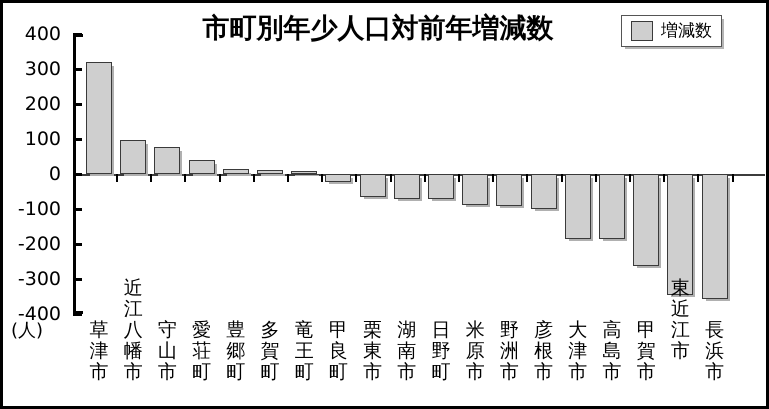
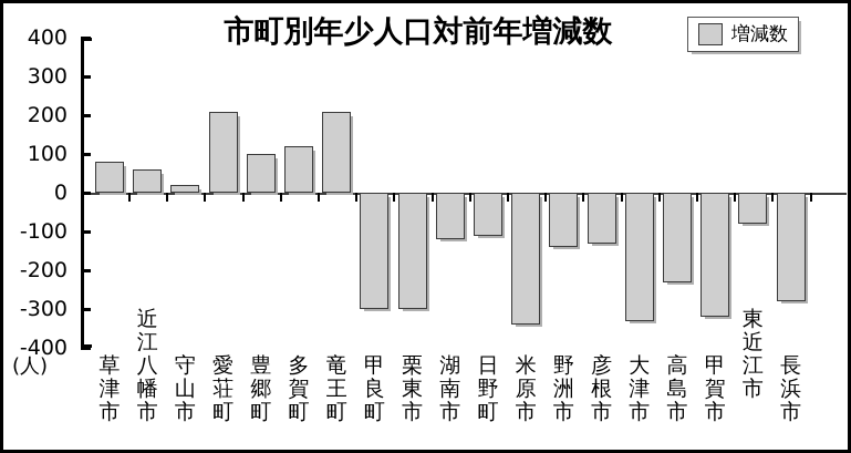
草津市: 320 -> 80
近江八幡市: 100 -> 60
守山市: 80 -> 20
愛荘町: 40 -> 210
豊郷町: 20 -> 100
多賀町: 10 -> 120
竜王町: 10 -> 210
甲良町: -20 -> -300
栗東市: -60 -> -300
湖南市: -70 -> -120
日野町: -70 -> -110
米原市: -90 -> -340
野洲市: -90 -> -140
彦根市: -100 -> -130
大津市: -180 -> -330
高島市: -180 -> -230
甲賀市: -260 -> -320
東近江市: -340 -> -80
長浜市: -360 -> -280
